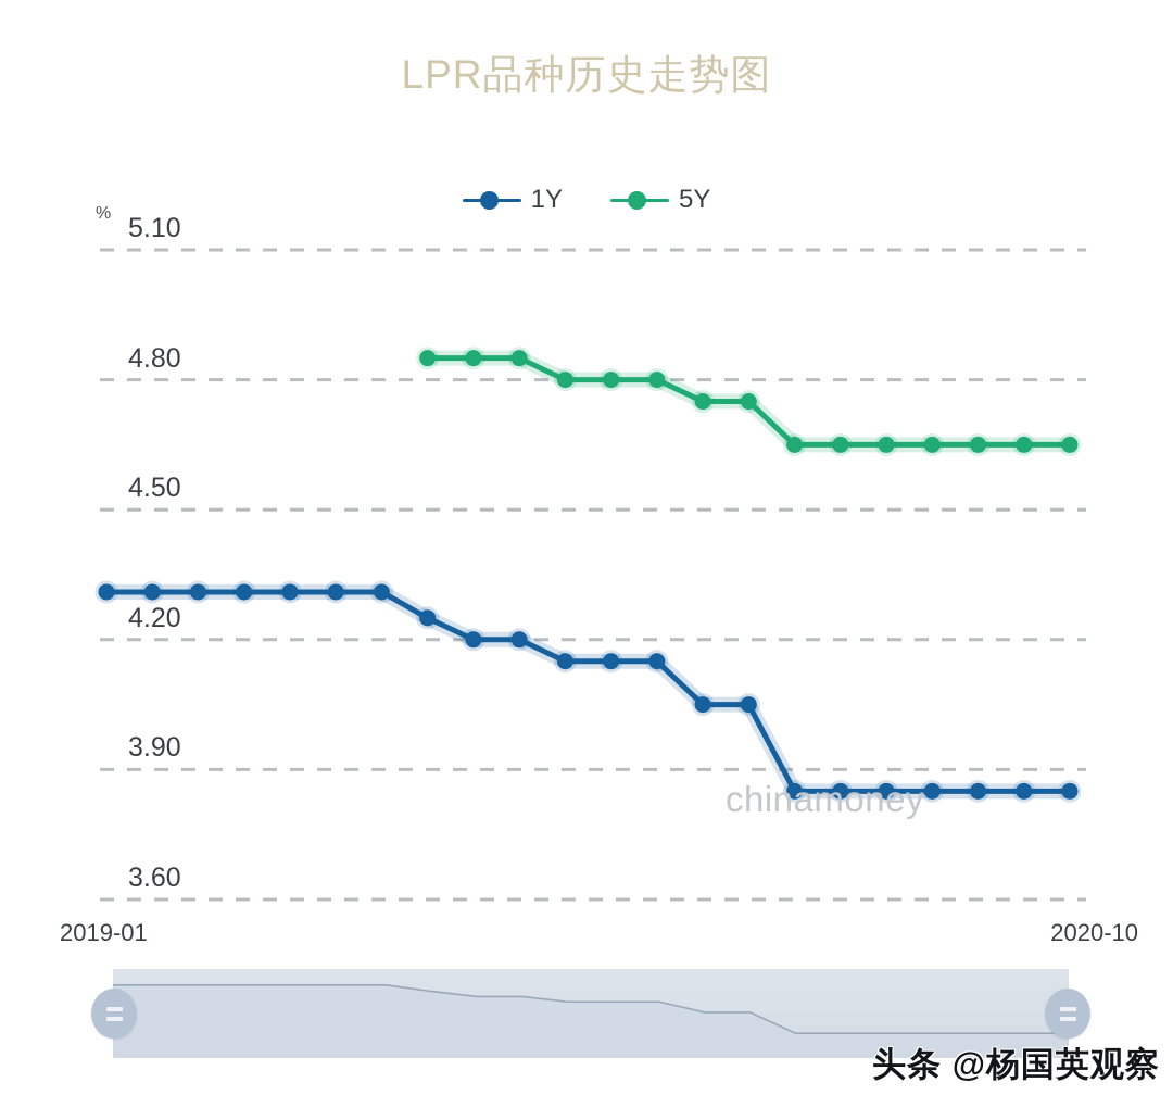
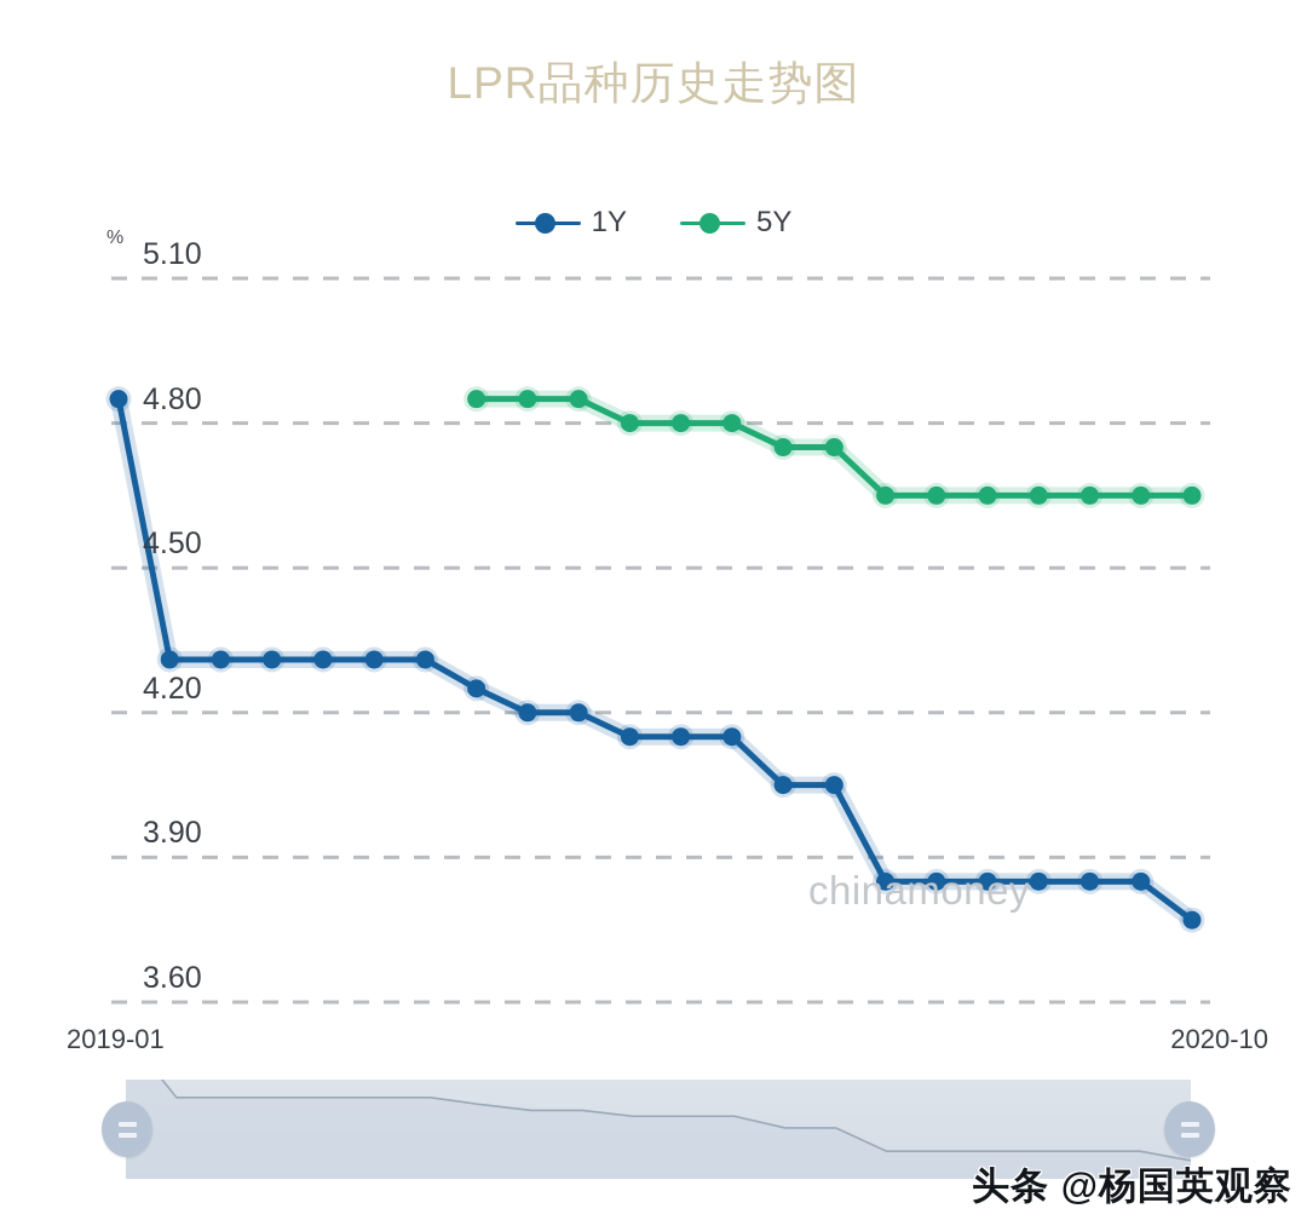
1Y/2019-01: 4.31 -> 4.85
1Y/2020-10: 3.85 -> 3.77
